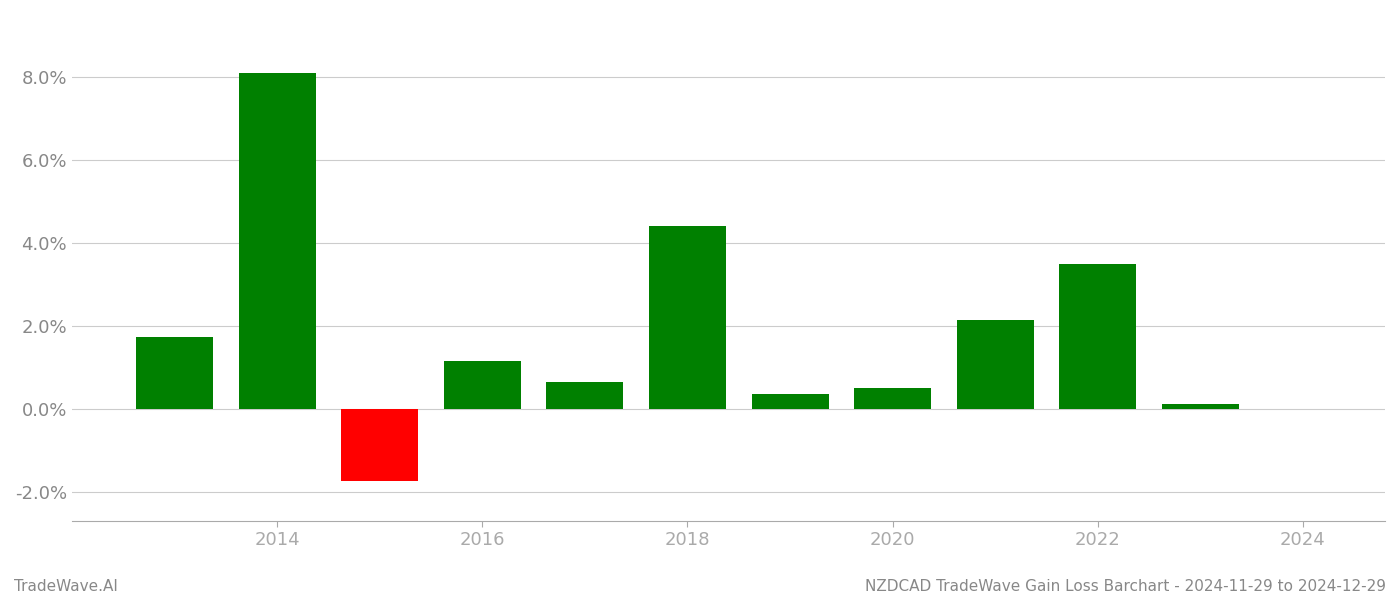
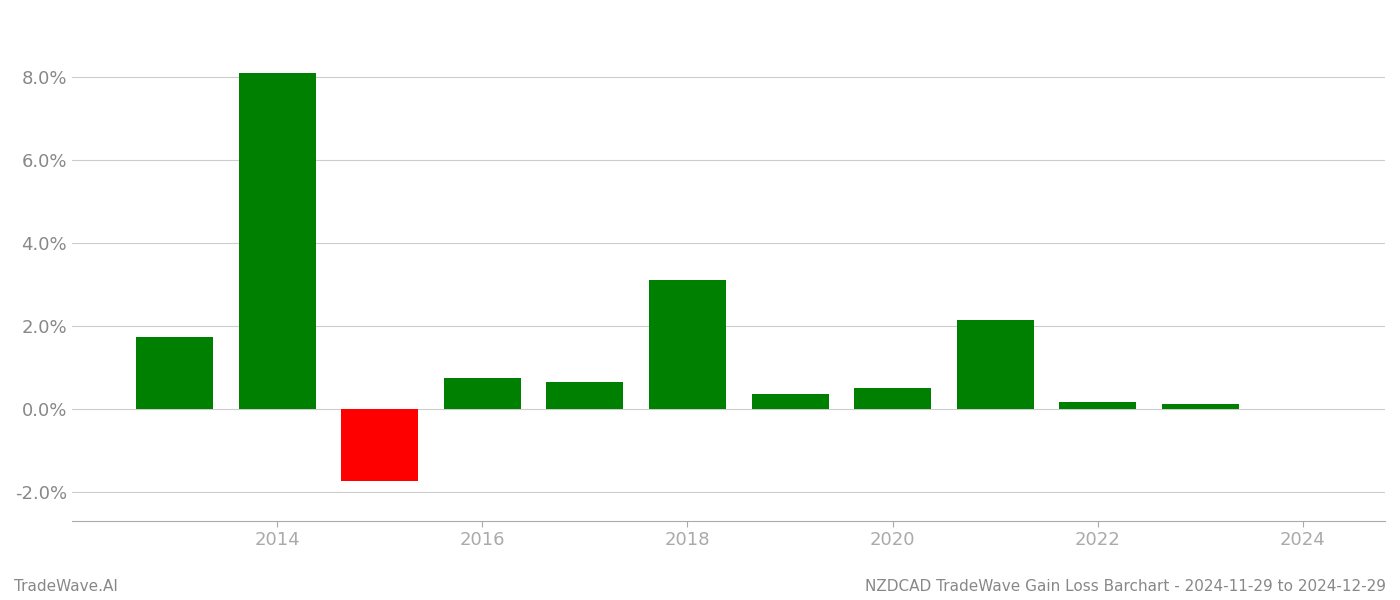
2016: 1.15% -> 0.75%
2018: 4.40% -> 3.10%
2022: 3.50% -> 0.15%
